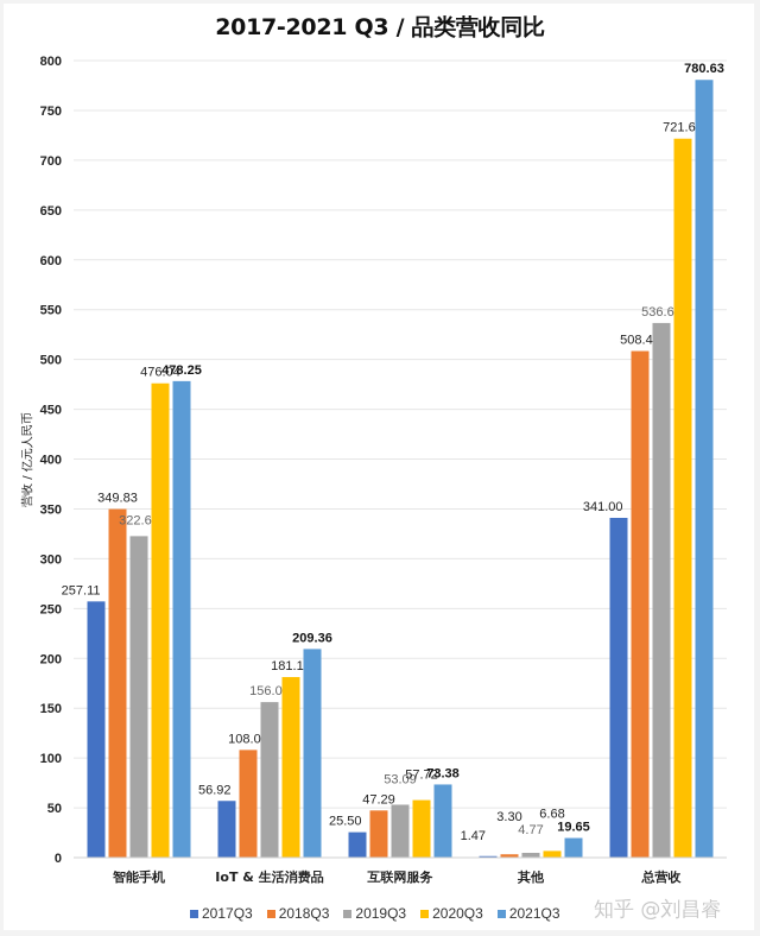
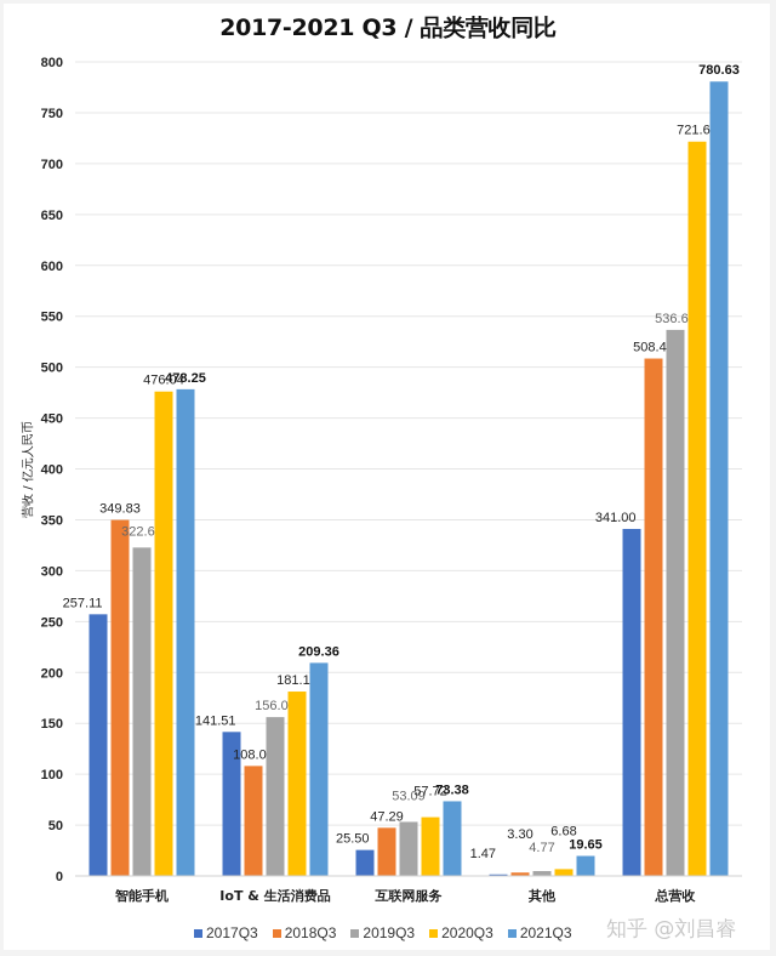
2017Q3/IoT & 生活消费品: 56.92 -> 141.51
